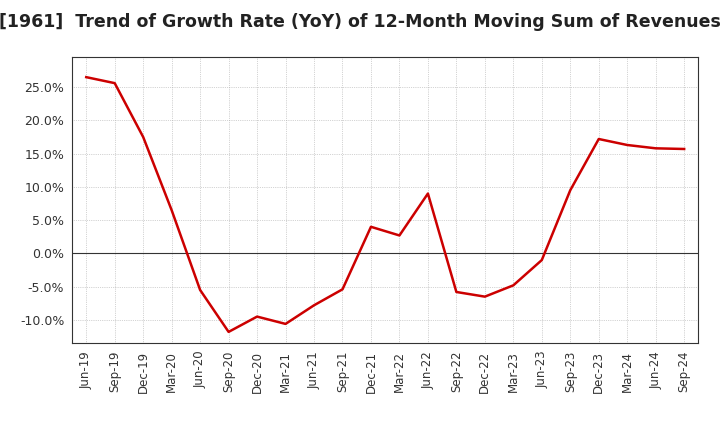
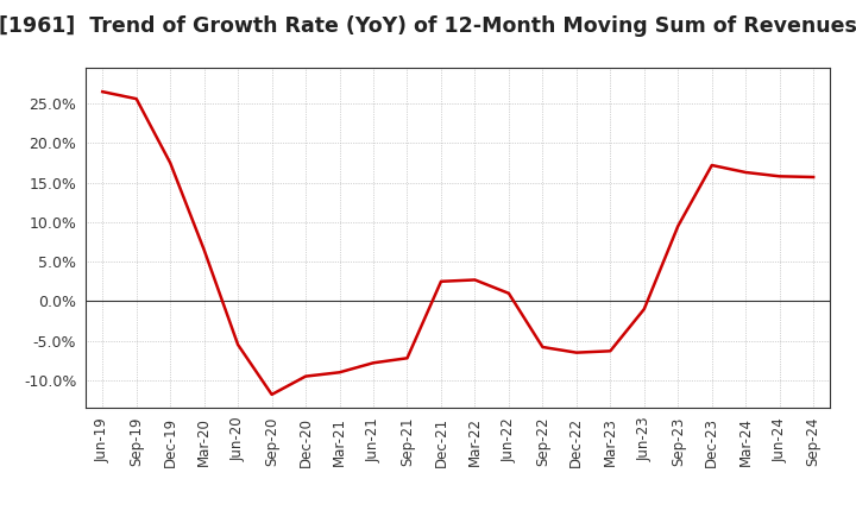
Mar-21: -10.6% -> -9.0%
Sep-21: -5.4% -> -7.2%
Dec-21: 4.0% -> 2.5%
Jun-22: 9.0% -> 1.0%
Mar-23: -4.8% -> -6.3%
